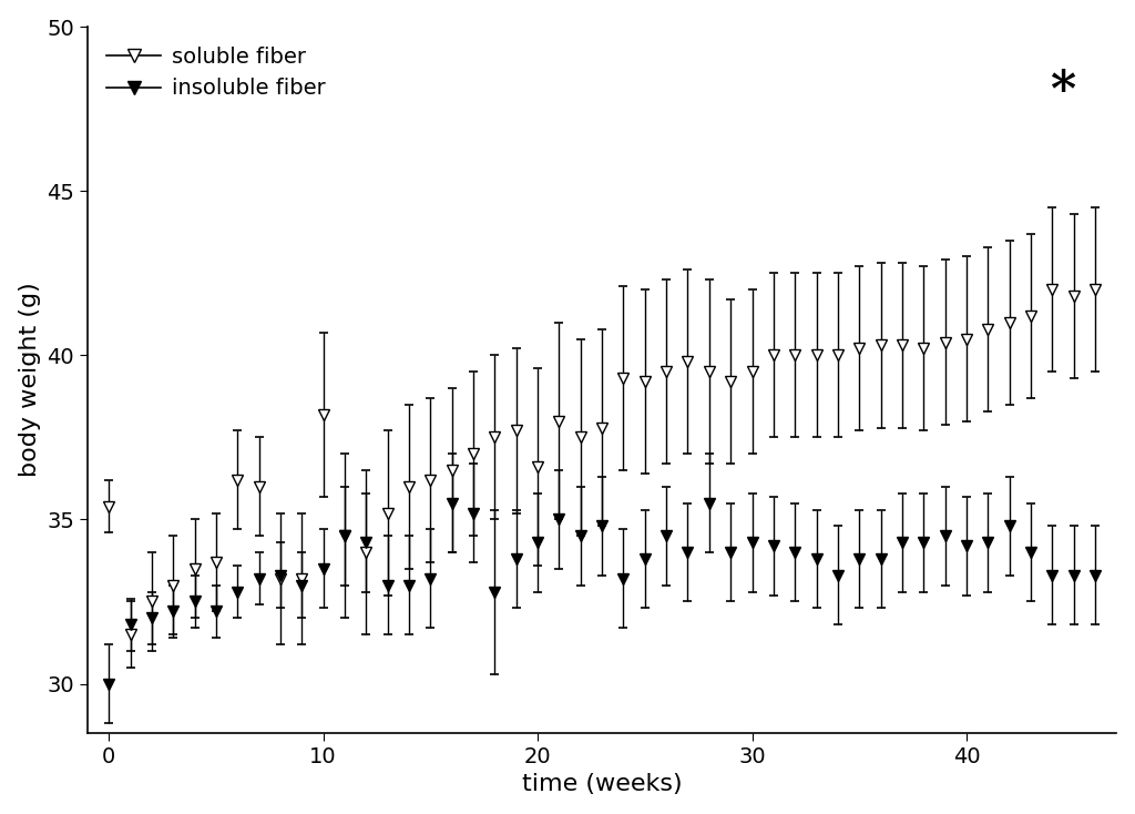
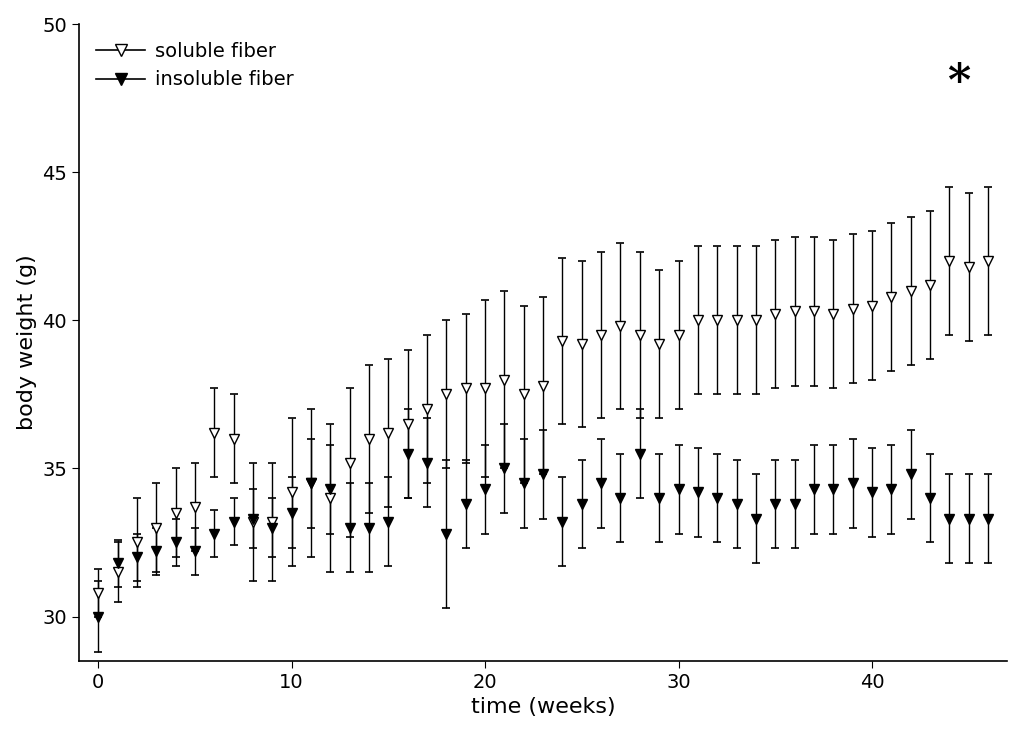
soluble fiber/0: 35.4 -> 30.8
soluble fiber/10: 38.2 -> 34.2
soluble fiber/20: 36.6 -> 37.7
